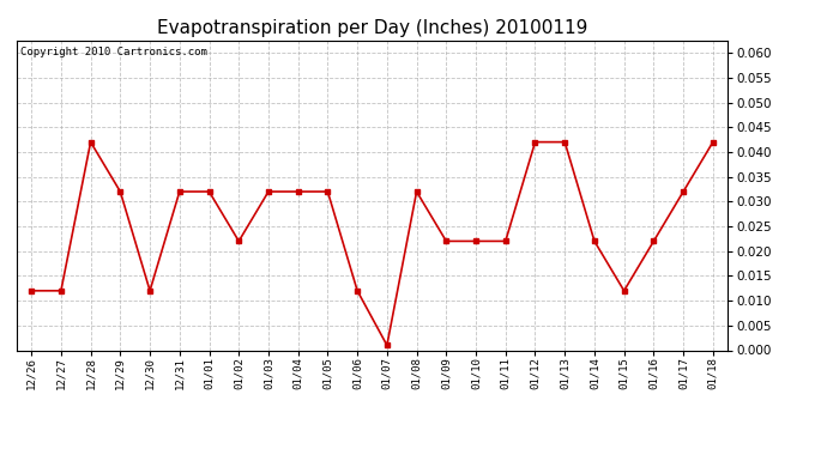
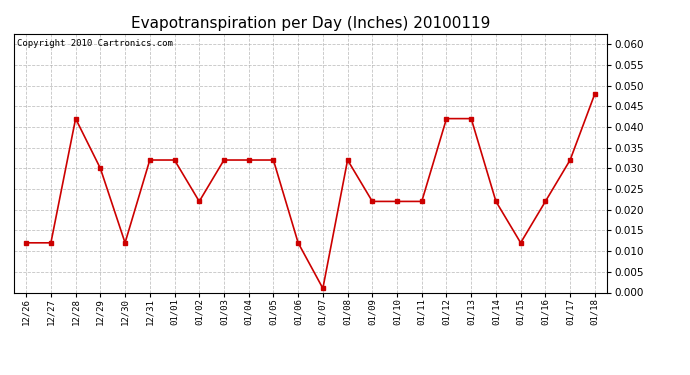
12/29: 0.032 -> 0.030
01/18: 0.042 -> 0.048
